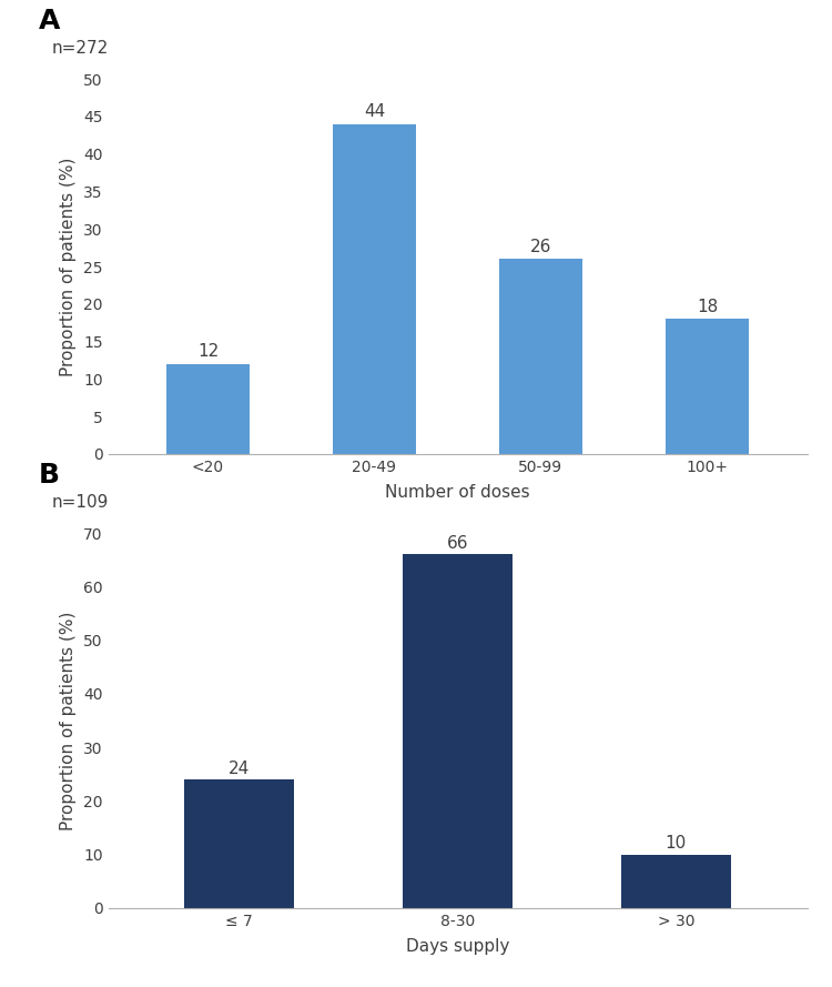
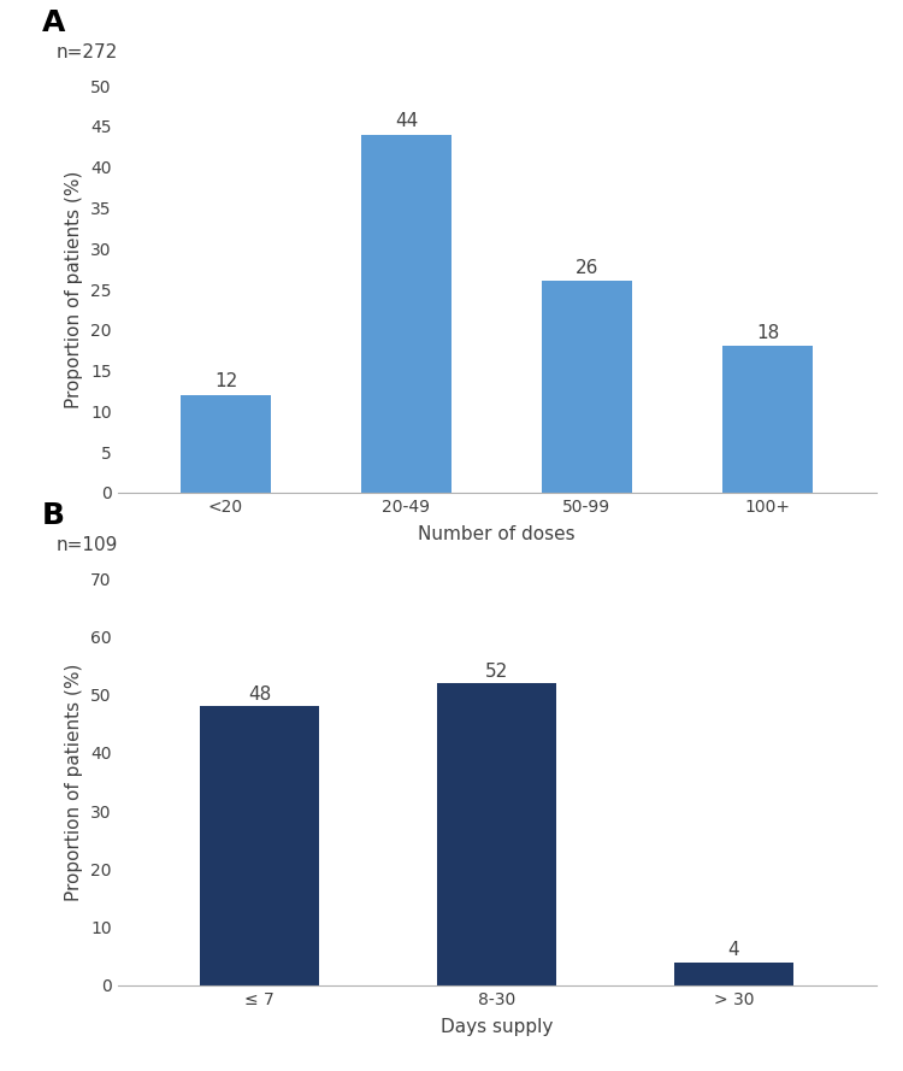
≤ 7: 24 -> 48
8-30: 66 -> 52
> 30: 10 -> 4
